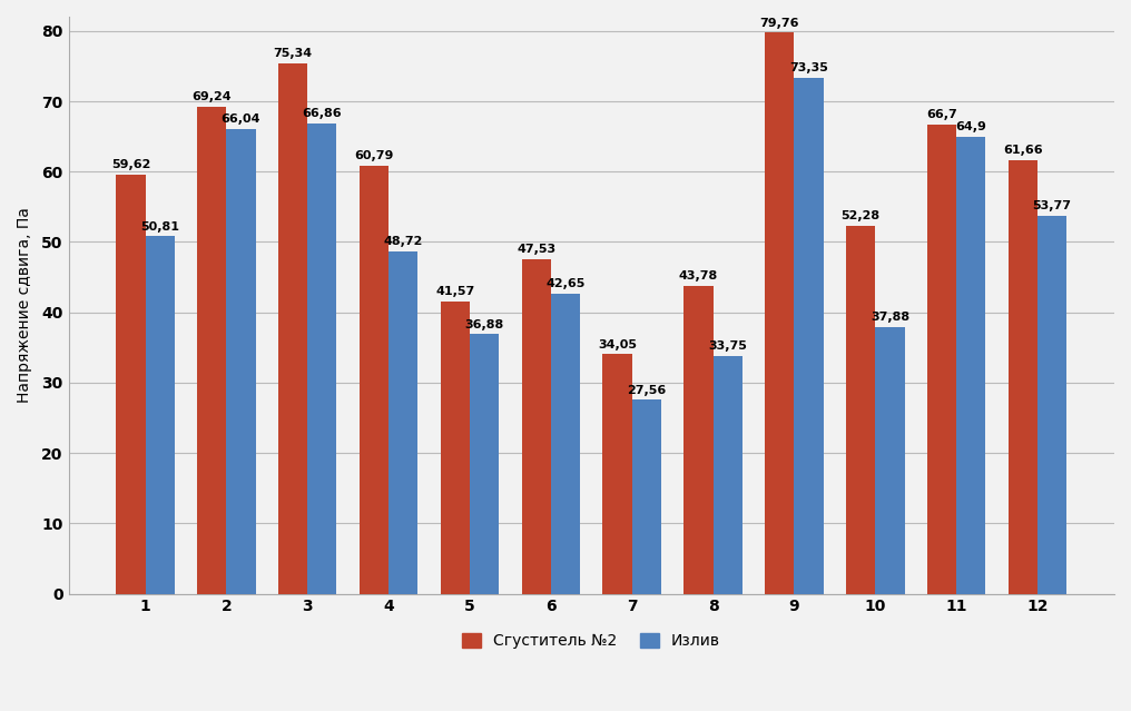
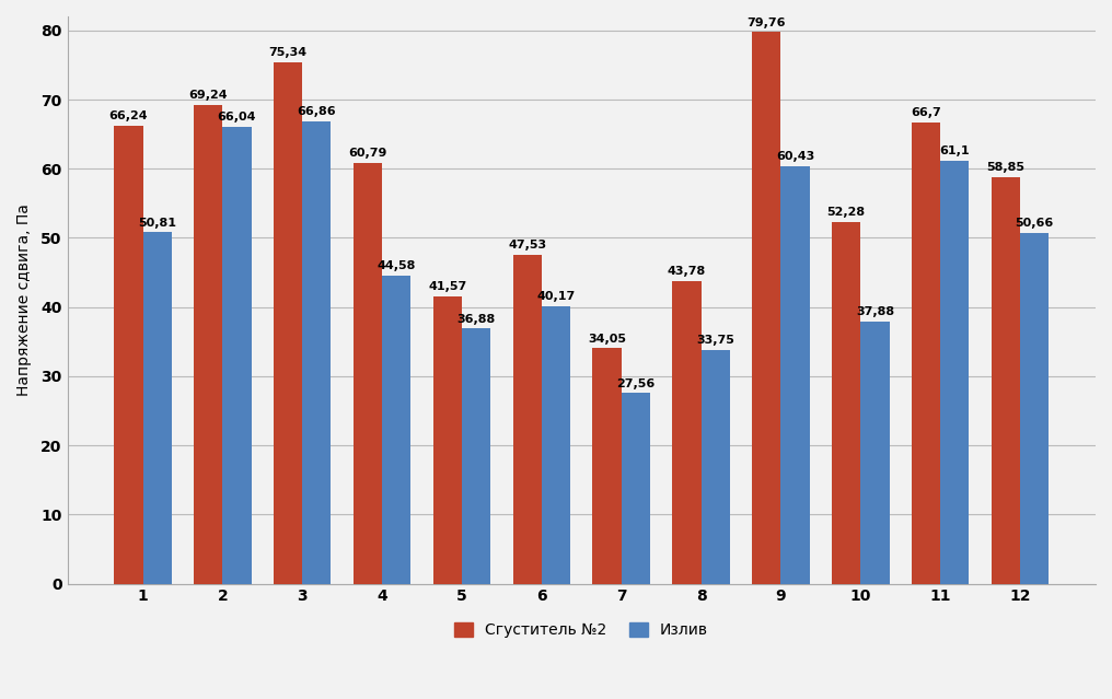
Сгуститель №2/1: 59,62 -> 66,24
Излив/4: 48,72 -> 44,58
Излив/6: 42,65 -> 40,17
Излив/9: 73,35 -> 60,43
Излив/11: 64,9 -> 61,1
Сгуститель №2/12: 61,66 -> 58,85
Излив/12: 53,77 -> 50,66
